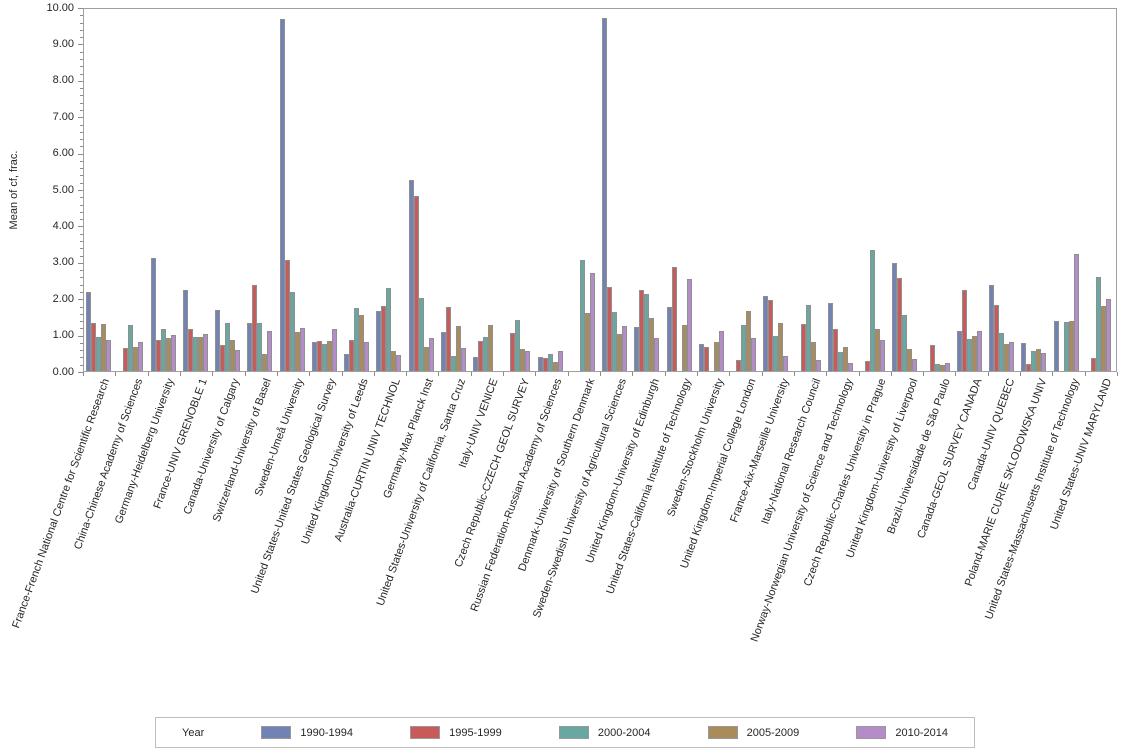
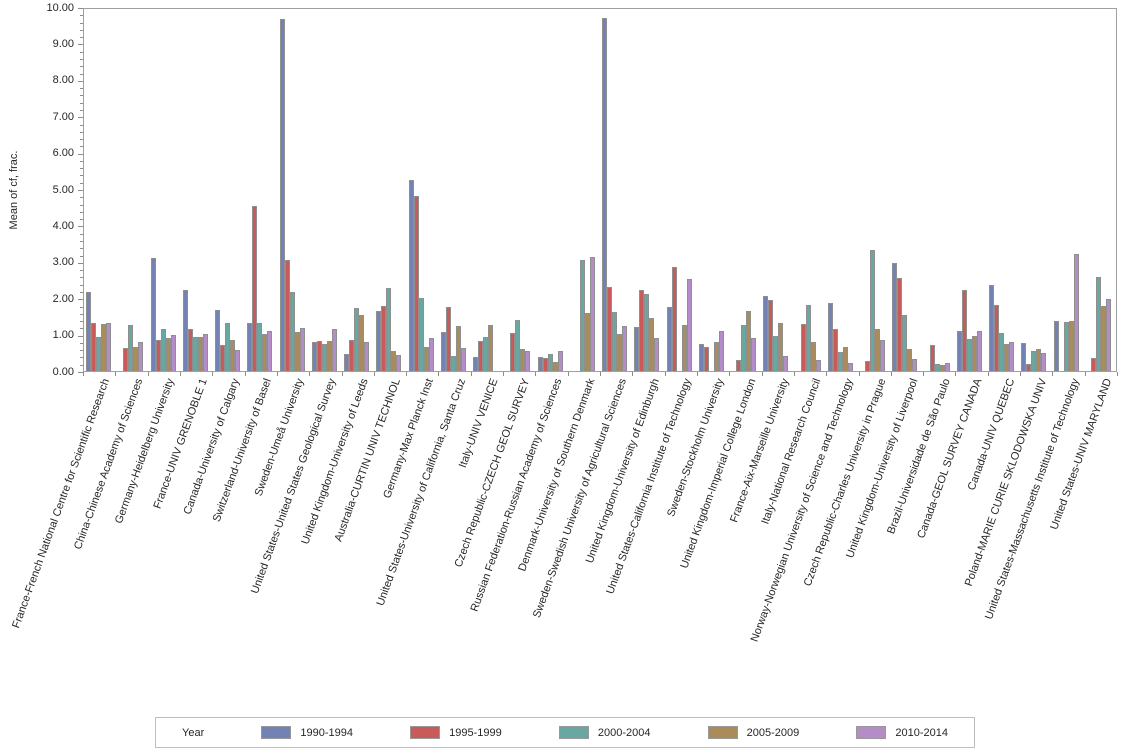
2010-2014/France-French National Centre for Scientific Research: 0.8 -> 1.3
1995-1999/Switzerland-University of Basel: 2.3 -> 4.5
2005-2009/Switzerland-University of Basel: 0.5 -> 1.0
2010-2014/Denmark-University of Southern Denmark: 2.7 -> 3.1
